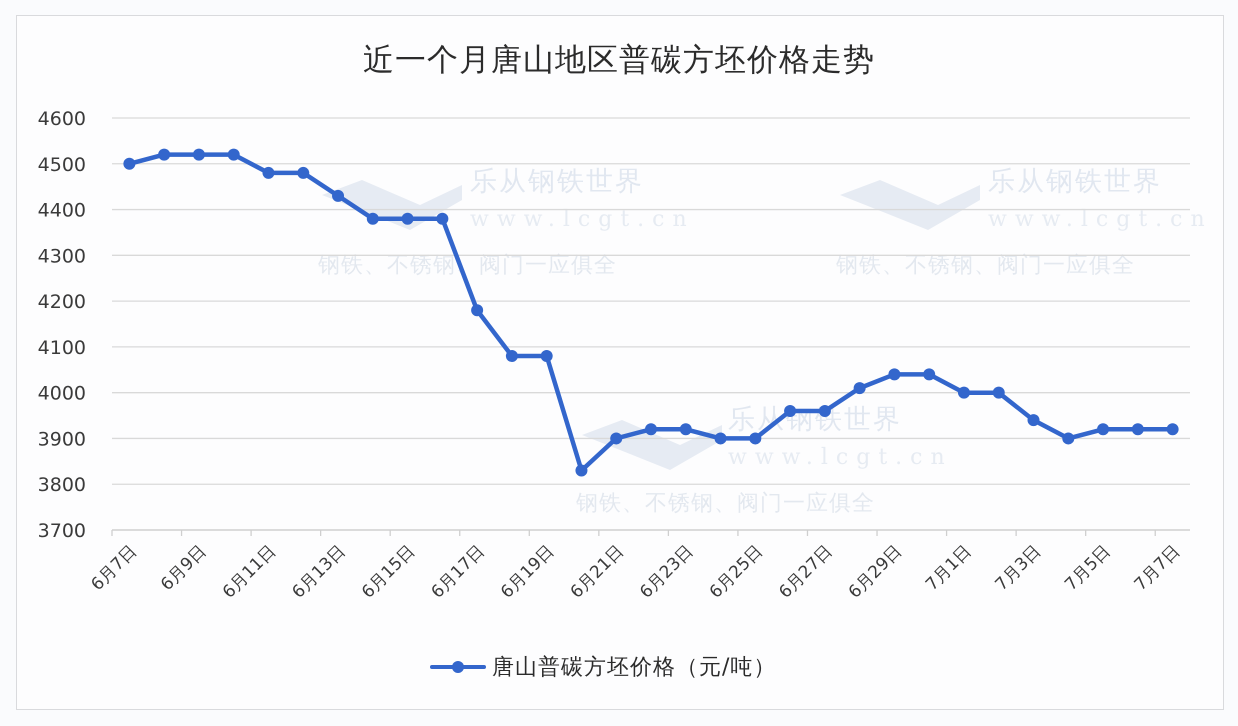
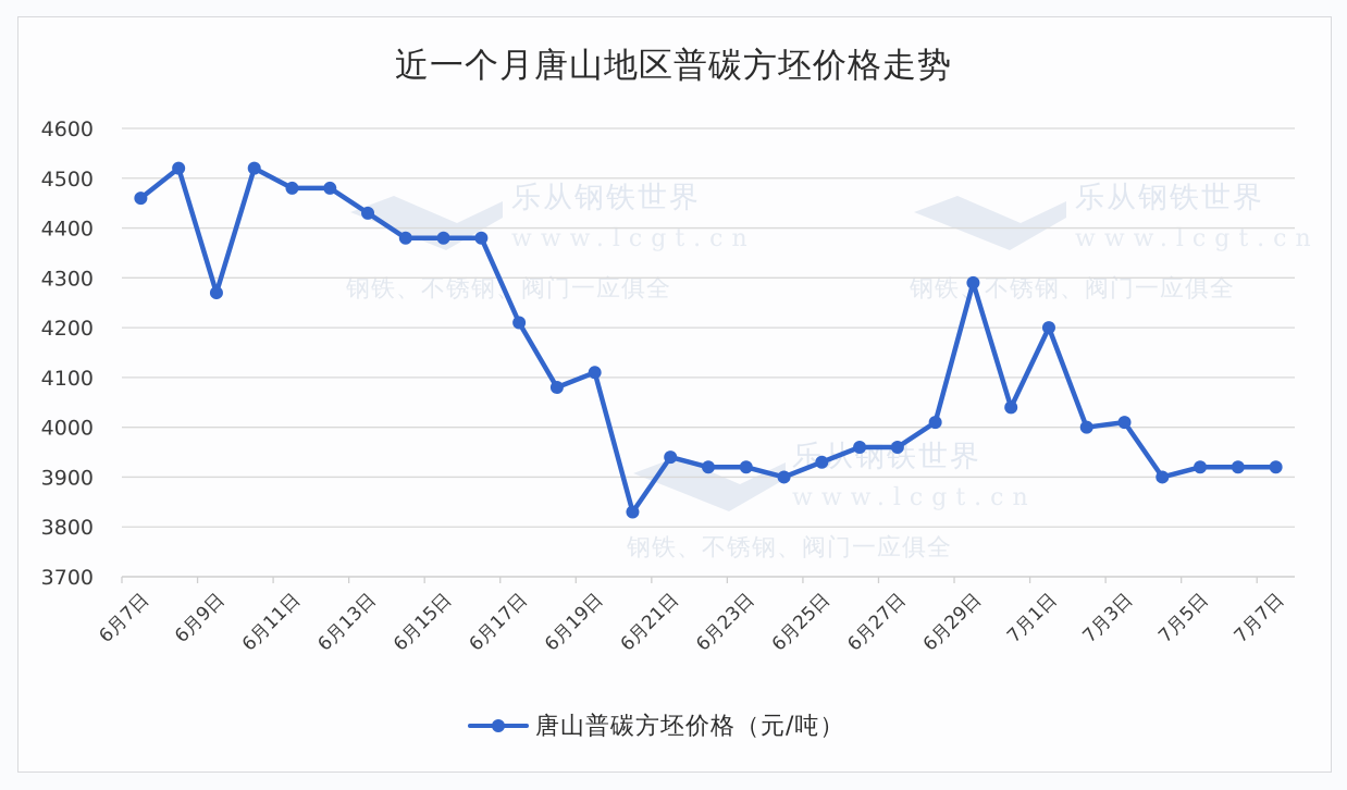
6月7日: 4500 -> 4460
6月9日: 4520 -> 4270
6月17日: 4180 -> 4210
6月19日: 4080 -> 4110
6月21日: 3900 -> 3940
6月25日: 3900 -> 3930
6月29日: 4040 -> 4290
7月1日: 4000 -> 4200
7月3日: 3940 -> 4010
